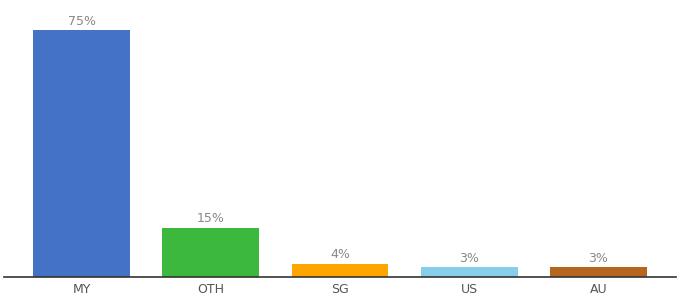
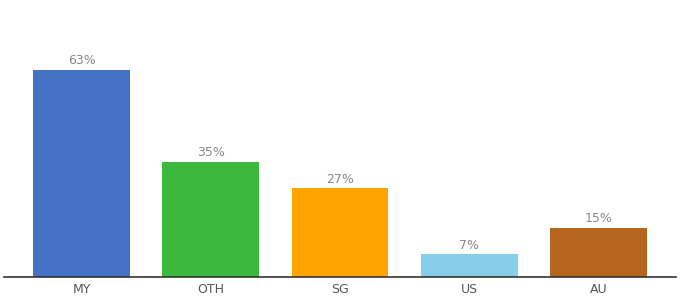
MY: 75% -> 63%
OTH: 15% -> 35%
SG: 4% -> 27%
US: 3% -> 7%
AU: 3% -> 15%
